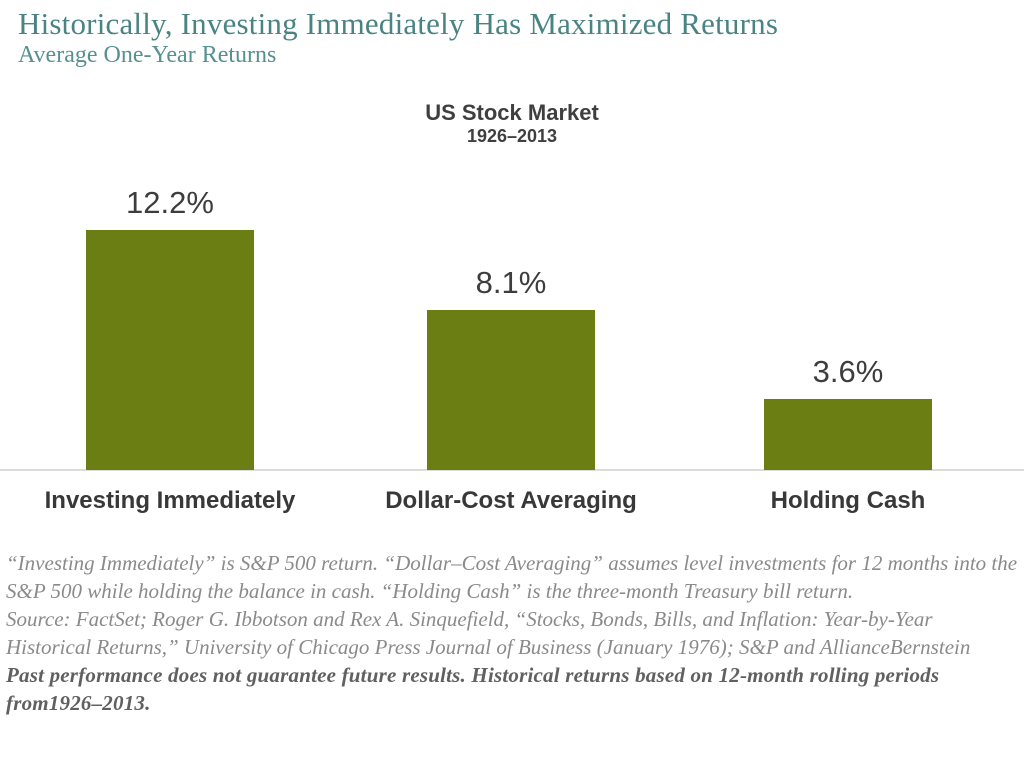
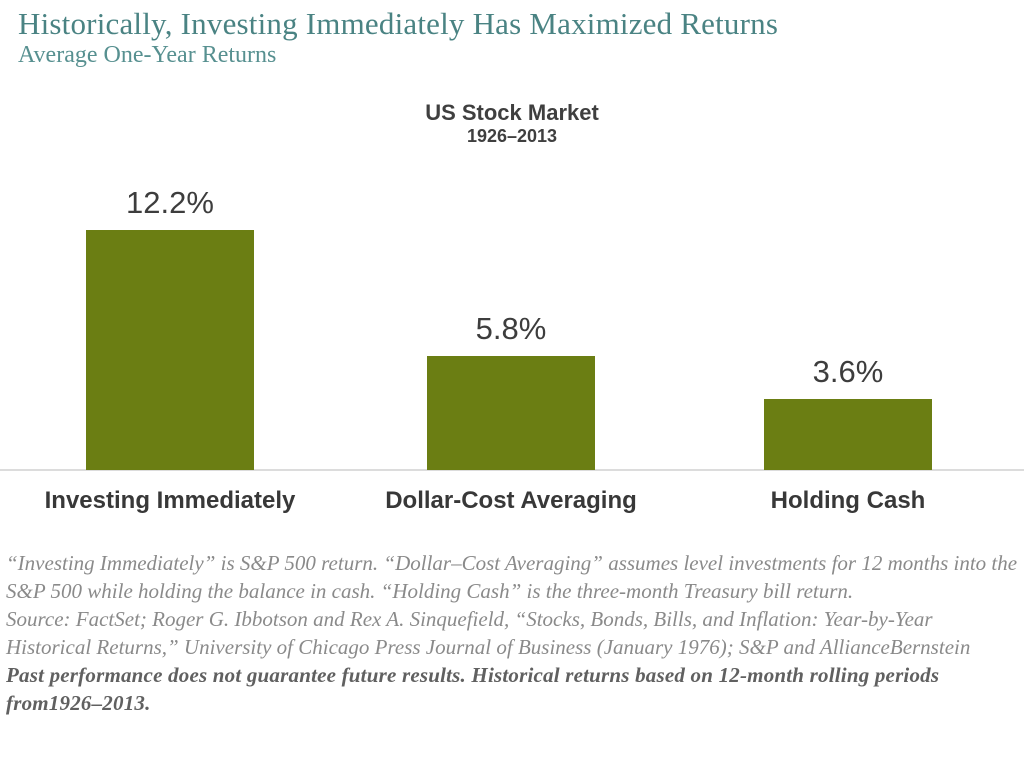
Dollar-Cost Averaging: 8.1% -> 5.8%
